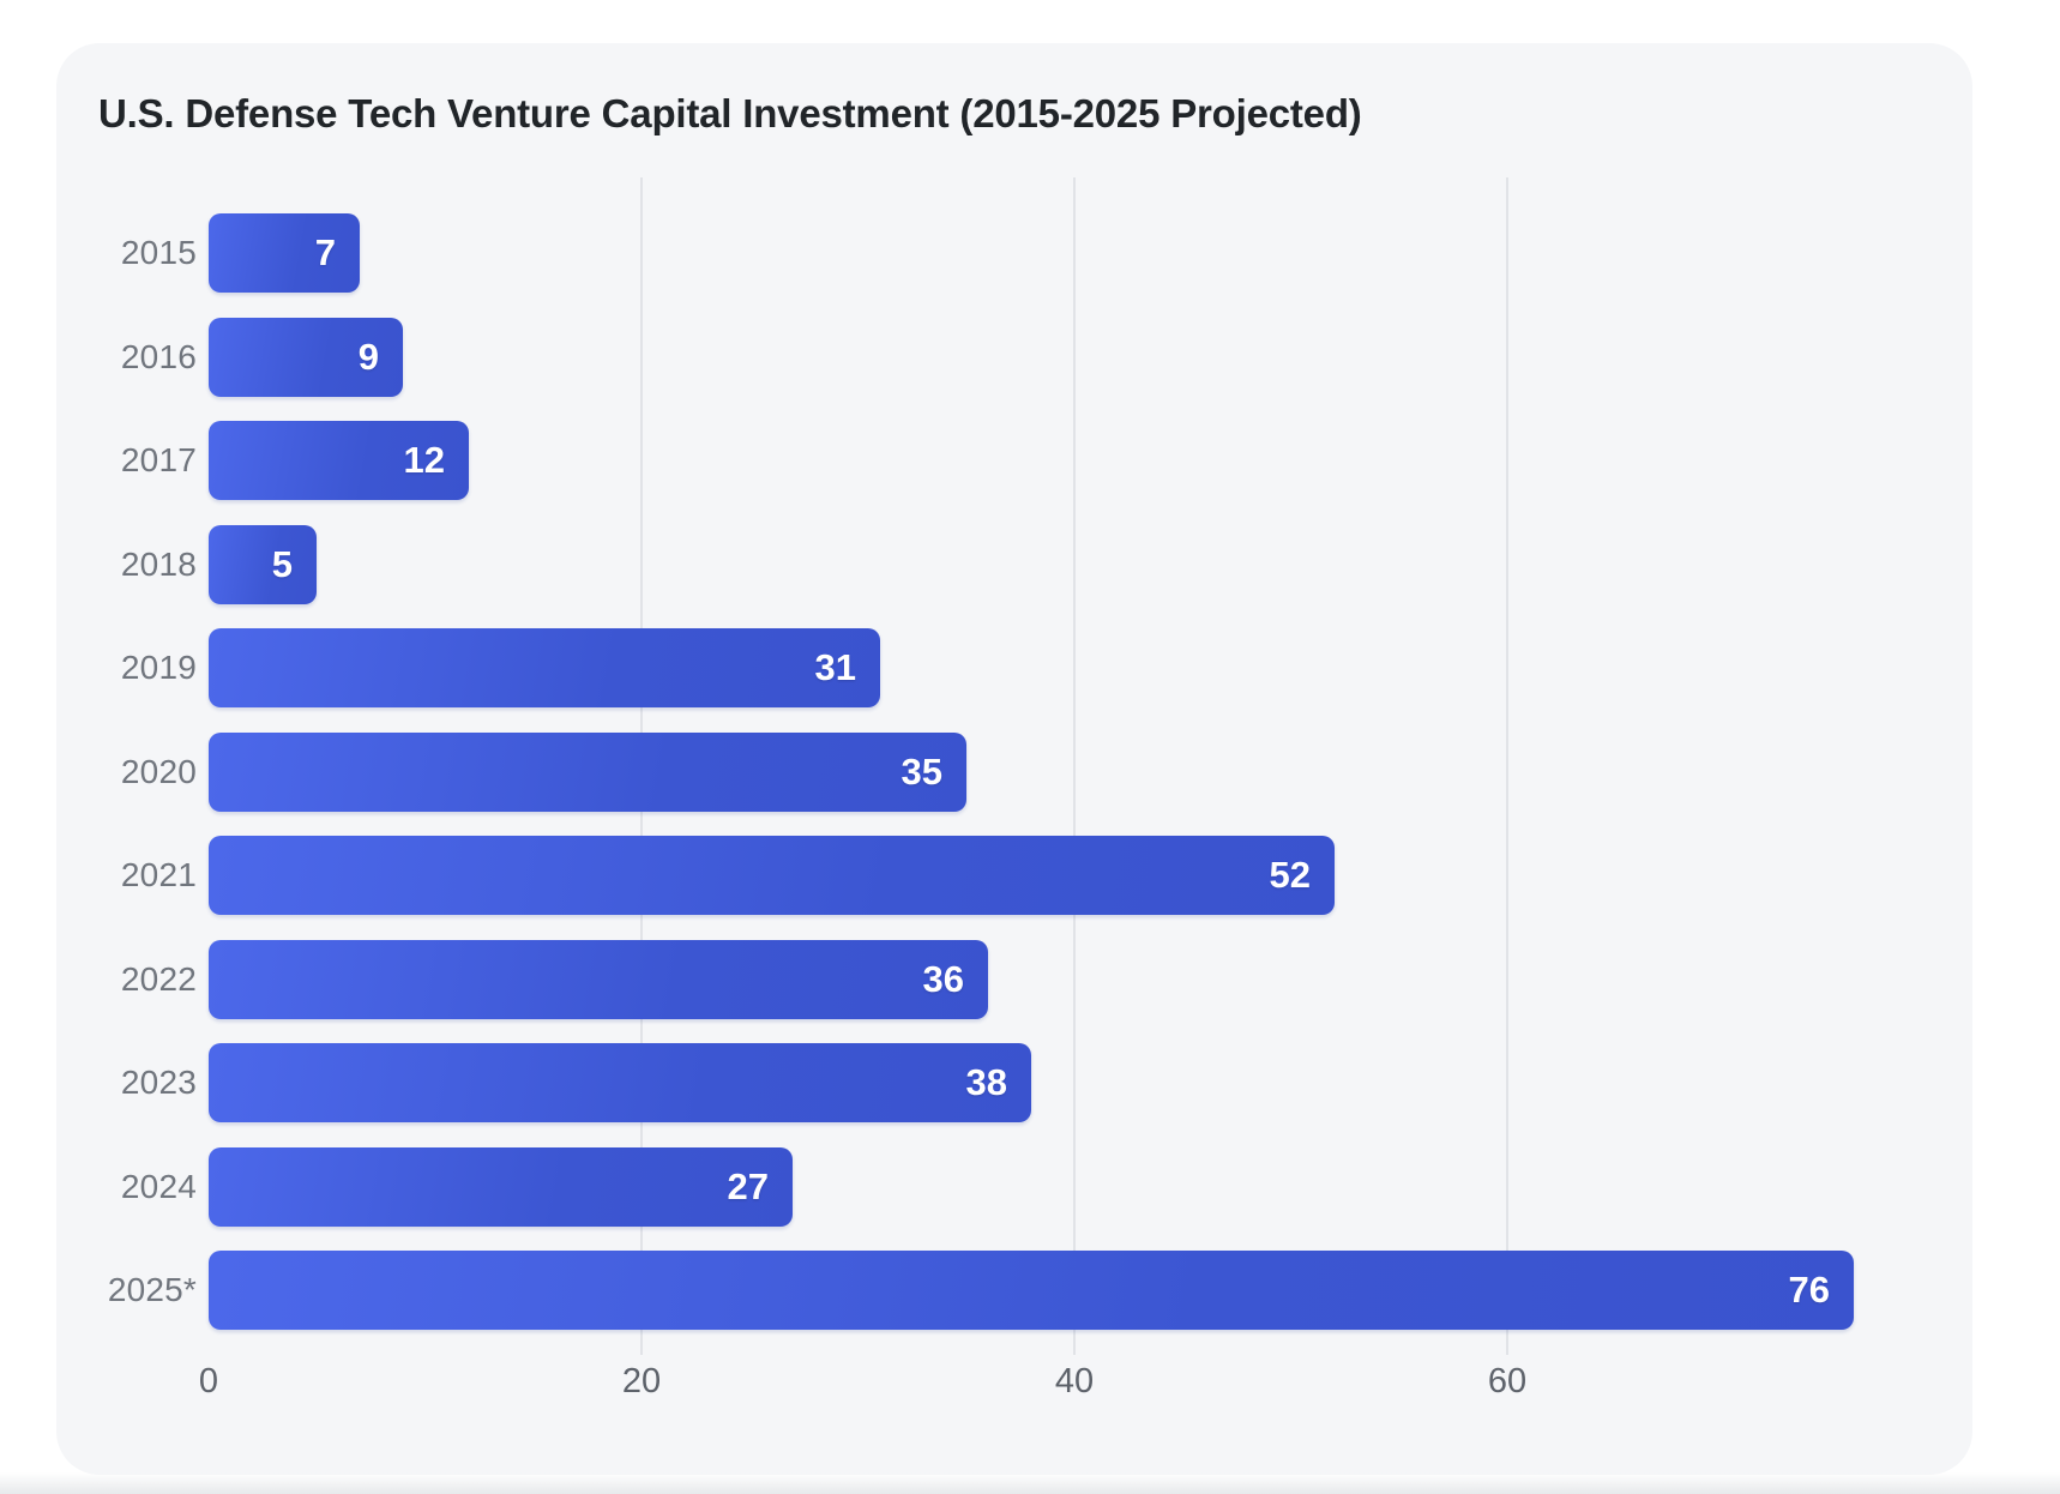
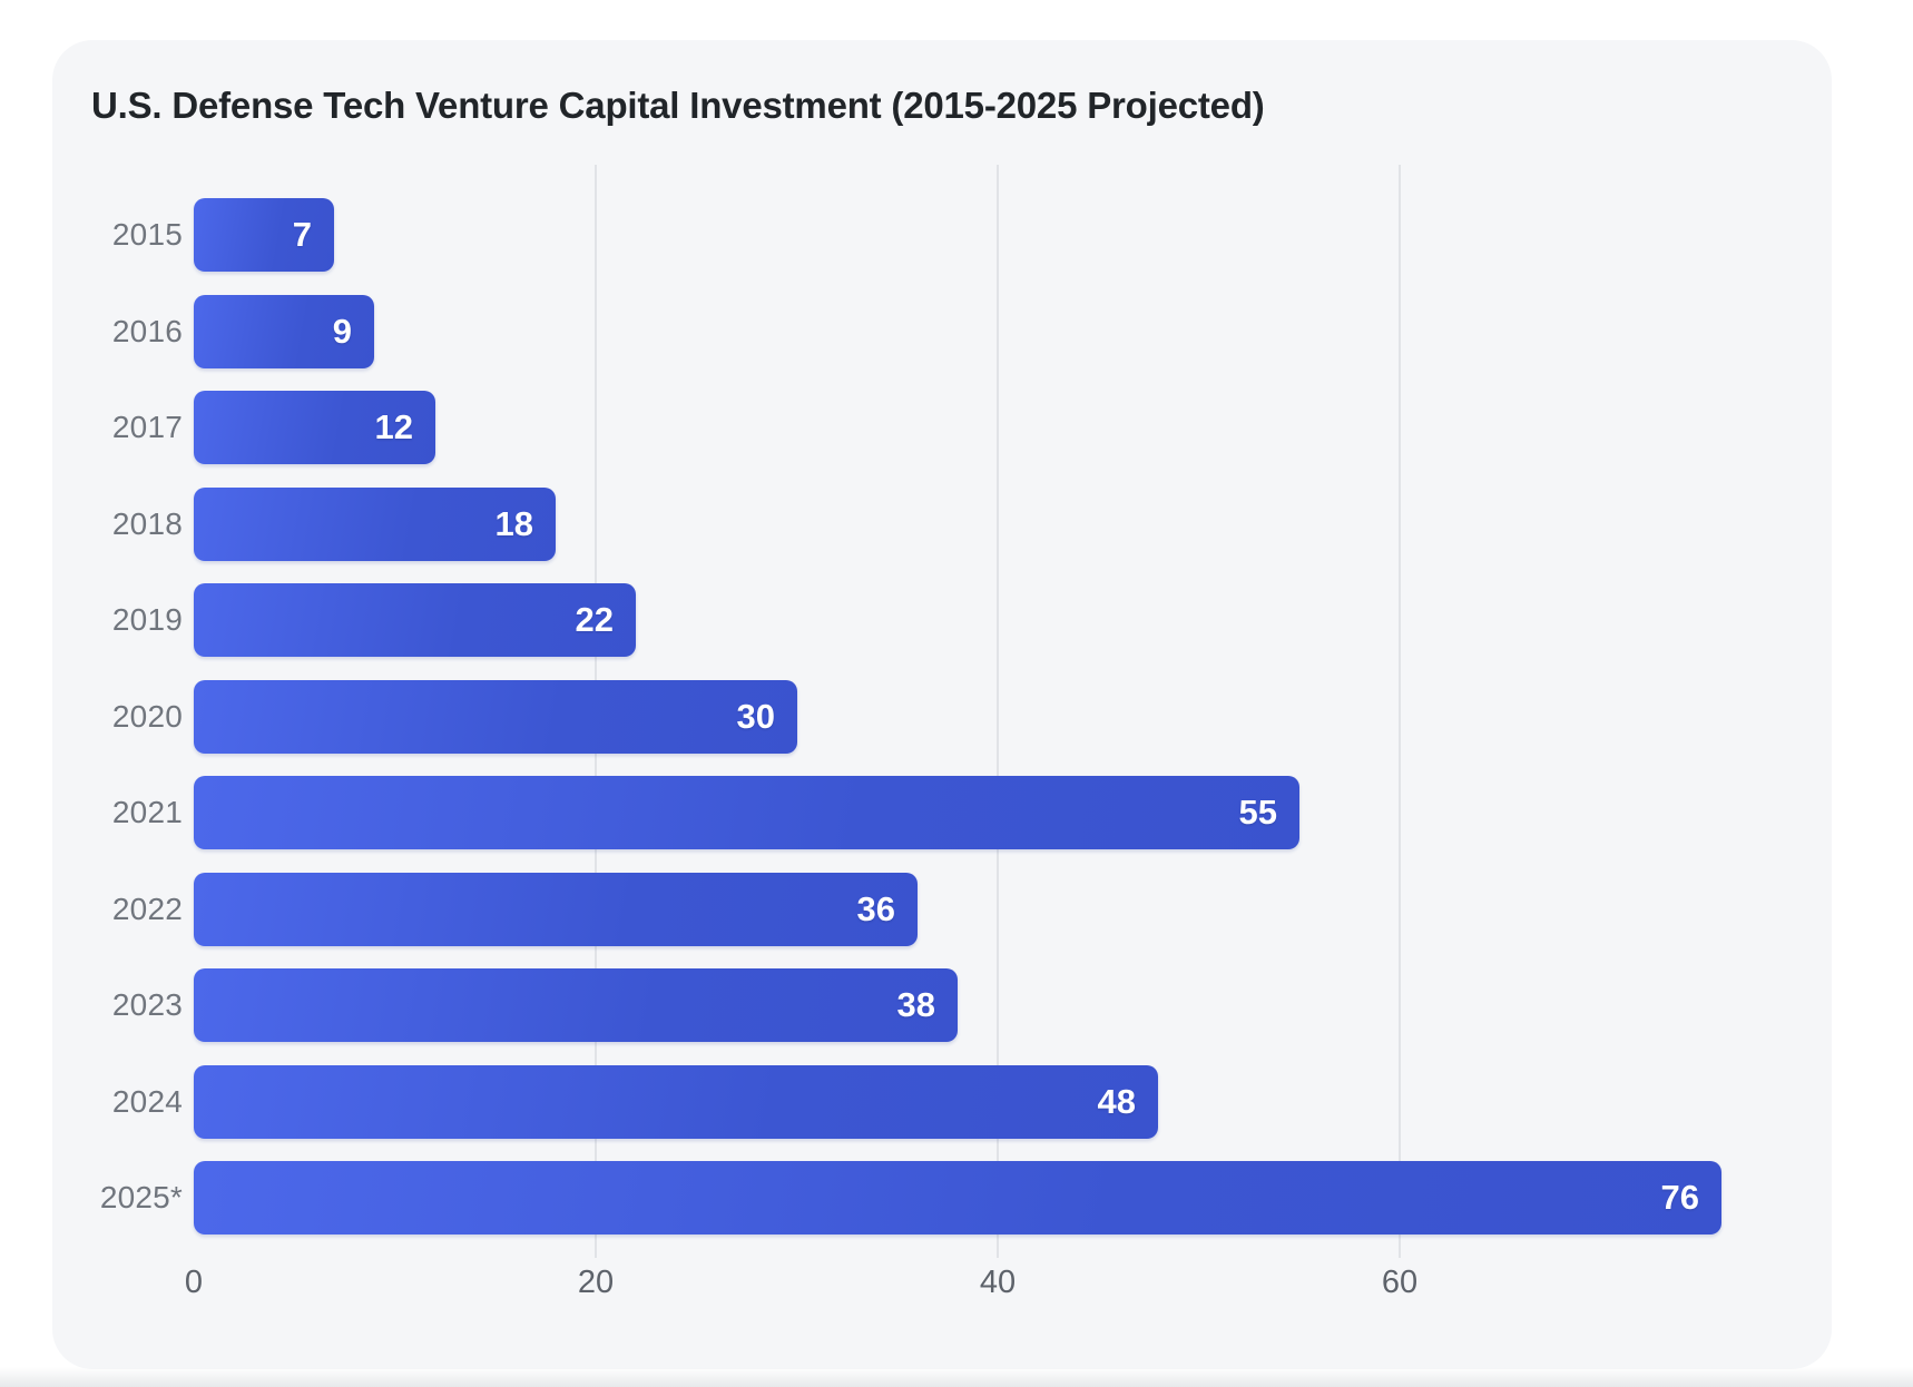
2018: 5 -> 18
2019: 31 -> 22
2020: 35 -> 30
2021: 52 -> 55
2024: 27 -> 48
